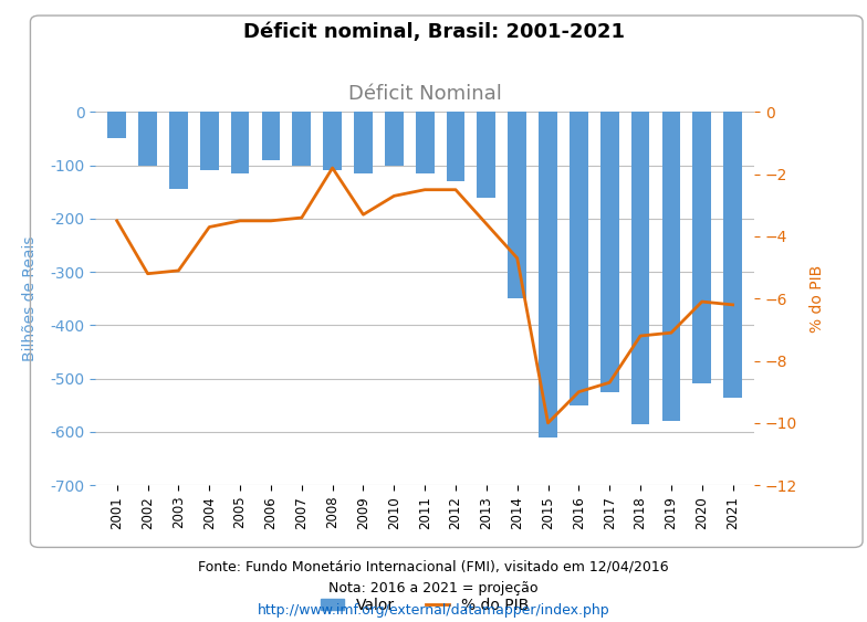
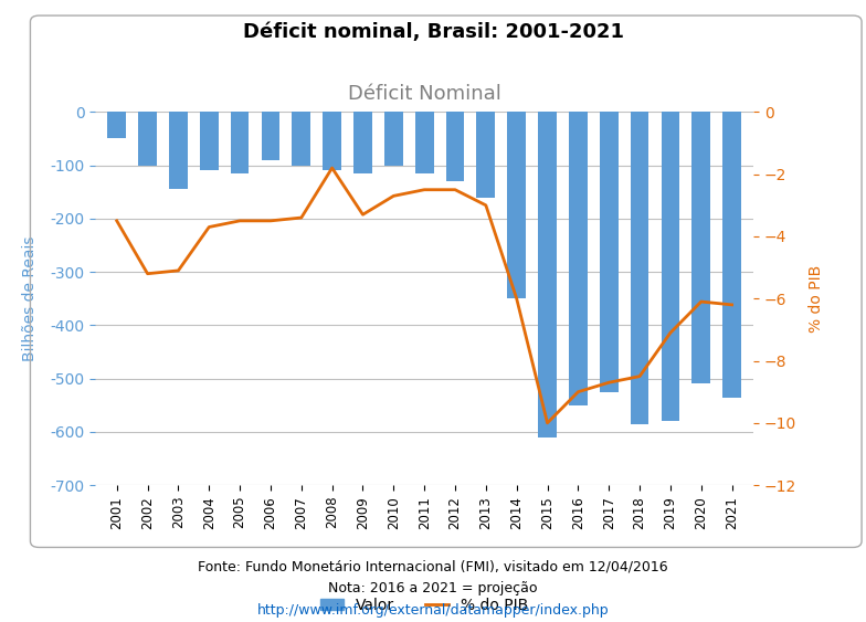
% do PIB/2013: -3.6 -> -3.0
% do PIB/2014: -4.7 -> -6.0
% do PIB/2018: -7.2 -> -8.5
